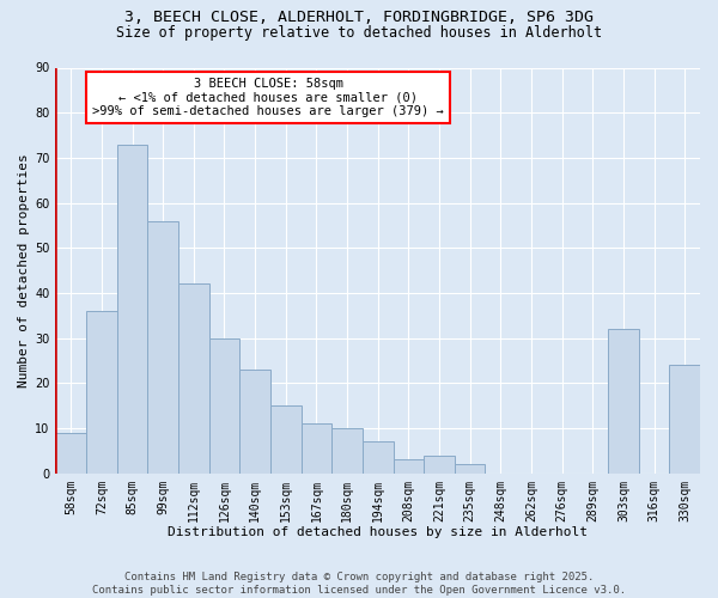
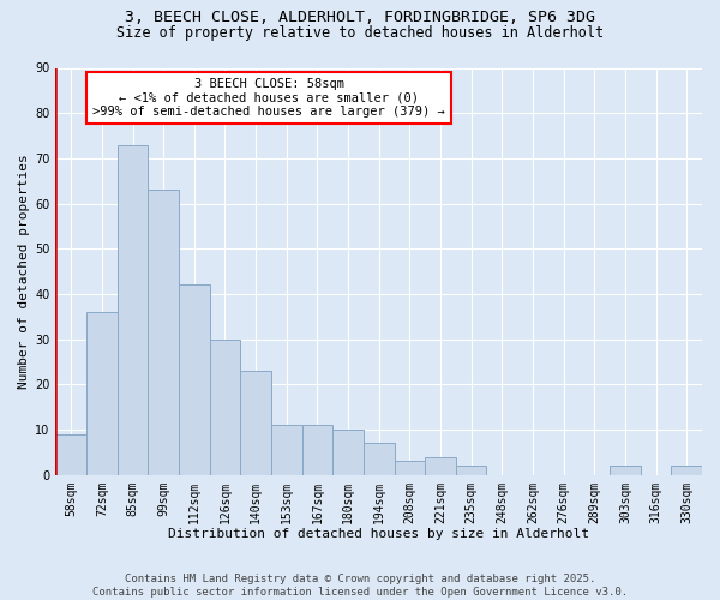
99sqm: 56 -> 63
153sqm: 15 -> 11
303sqm: 32 -> 2
330sqm: 24 -> 2
